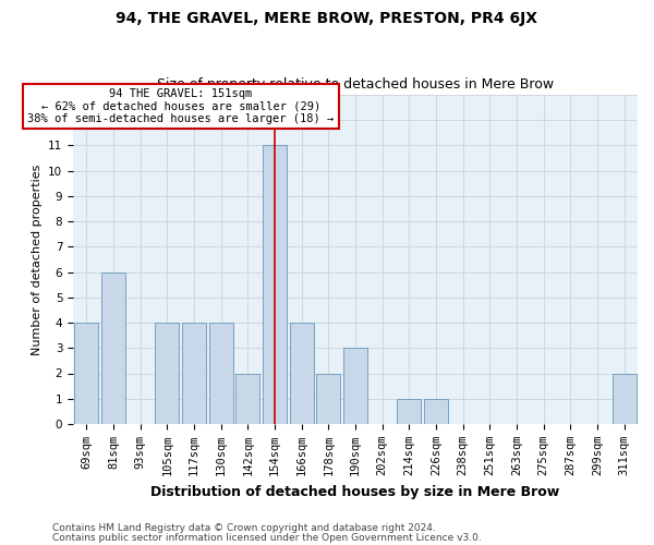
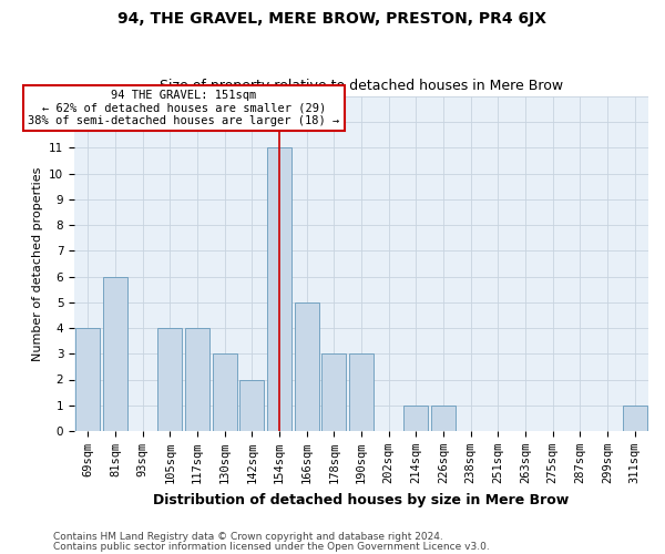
130sqm: 4 -> 3
166sqm: 4 -> 5
178sqm: 2 -> 3
311sqm: 2 -> 1
